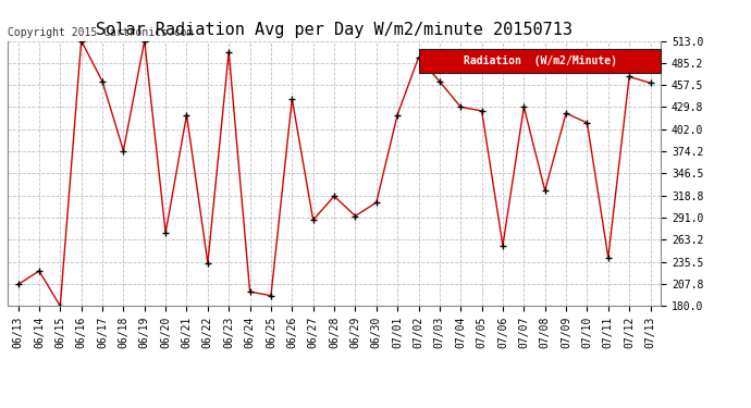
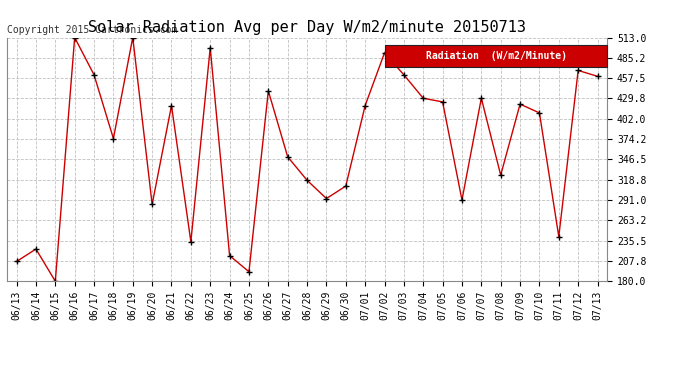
06/20: 272 -> 285
06/24: 198 -> 215
06/27: 288 -> 350
07/06: 256 -> 291
